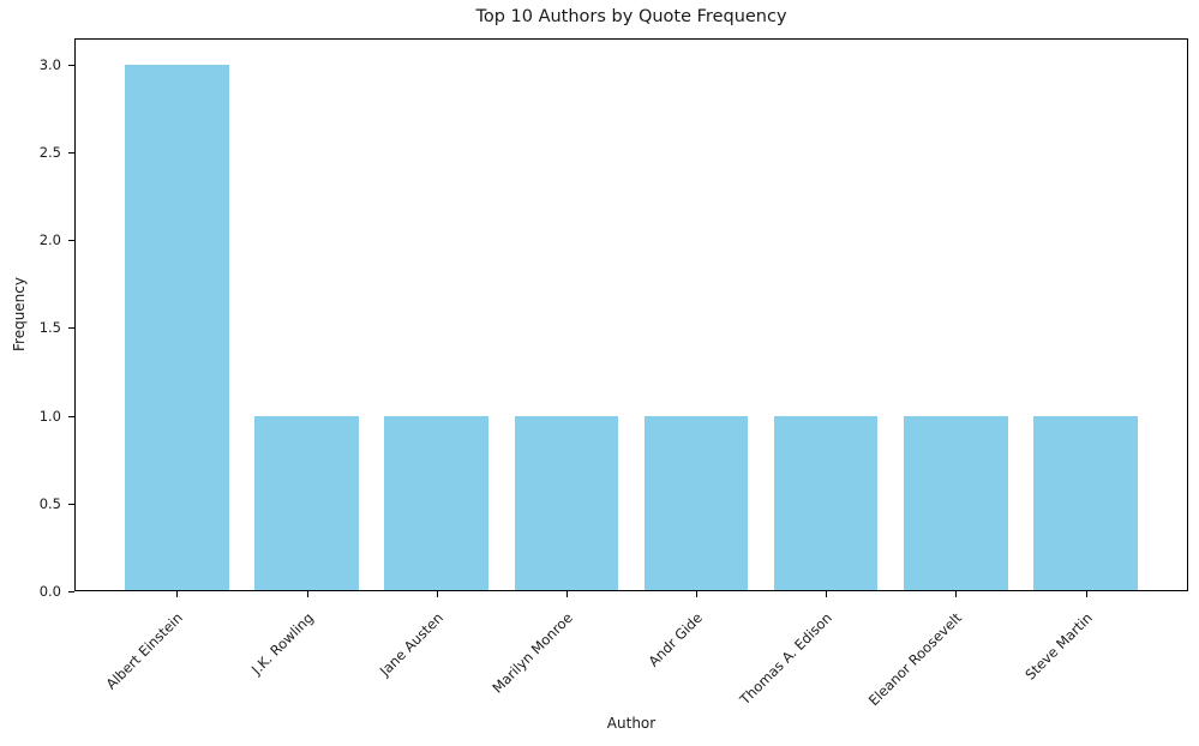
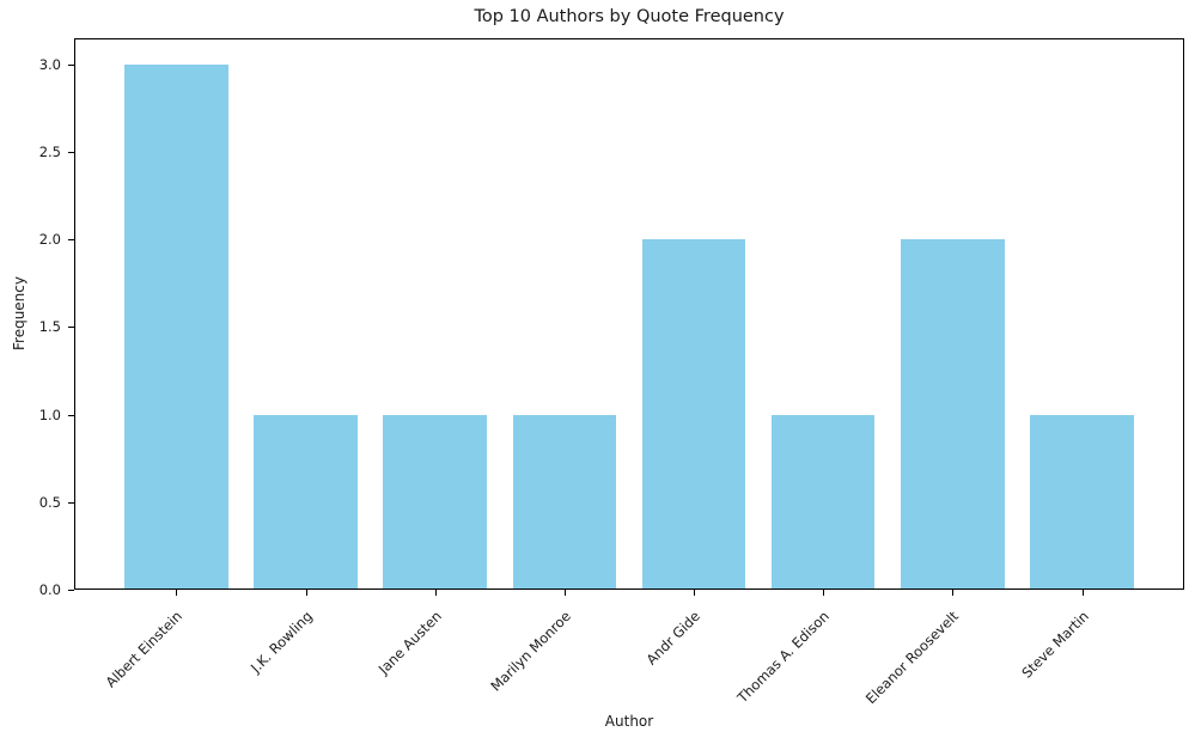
Andr Gide: 1 -> 2
Eleanor Roosevelt: 1 -> 2
